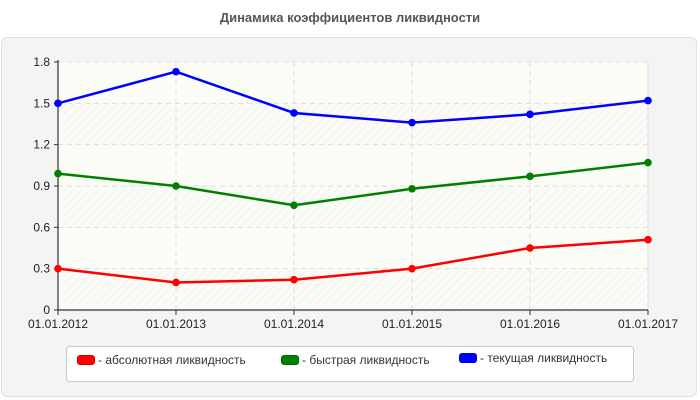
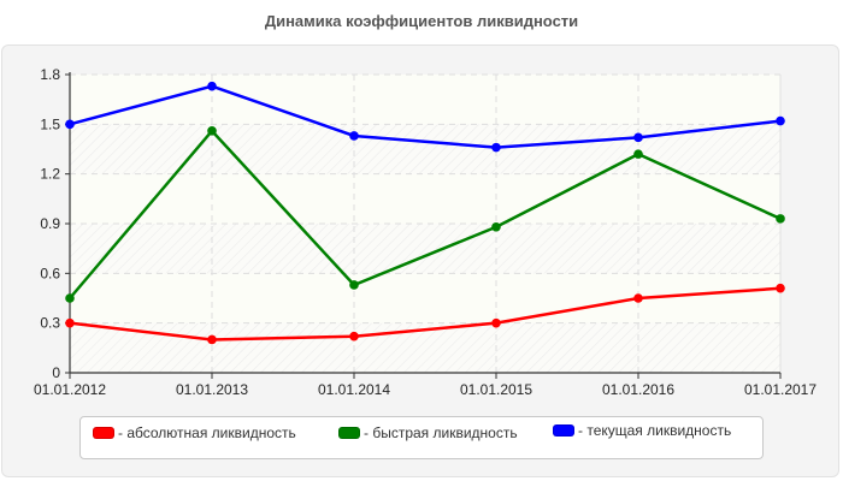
- быстрая ликвидность/01.01.2012: 0.99 -> 0.45
- быстрая ликвидность/01.01.2013: 0.90 -> 1.46
- быстрая ликвидность/01.01.2014: 0.76 -> 0.53
- быстрая ликвидность/01.01.2016: 0.97 -> 1.32
- быстрая ликвидность/01.01.2017: 1.07 -> 0.93
